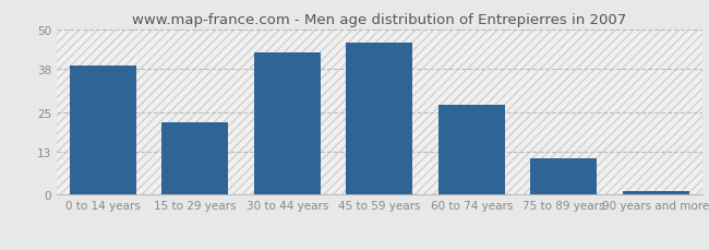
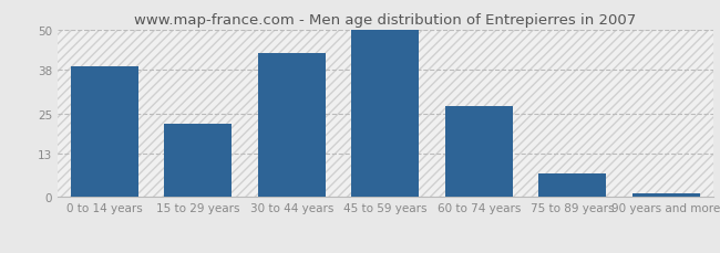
45 to 59 years: 46 -> 50
75 to 89 years: 11 -> 7
